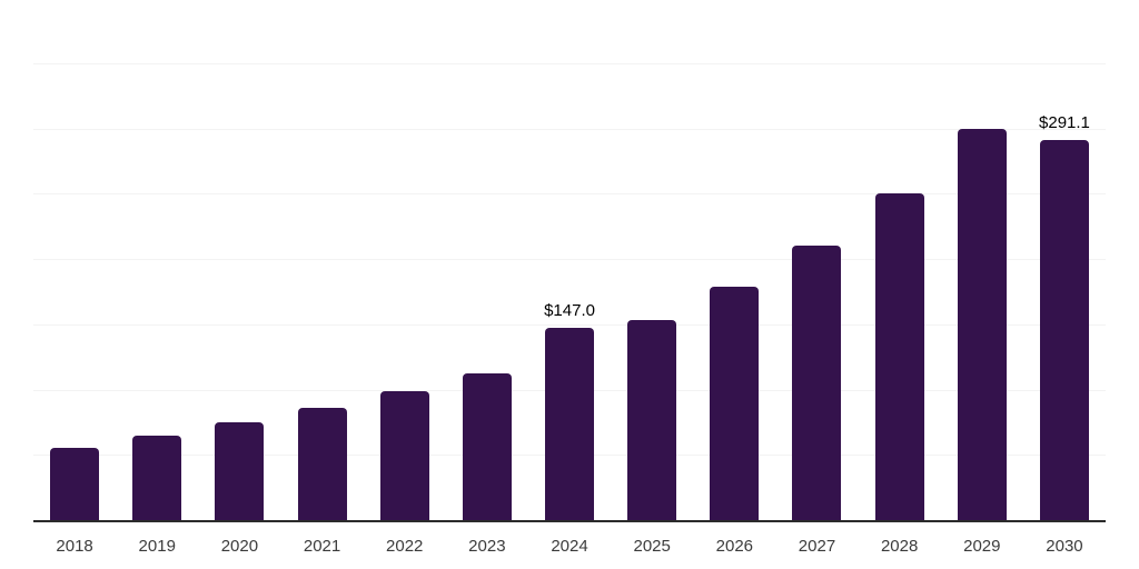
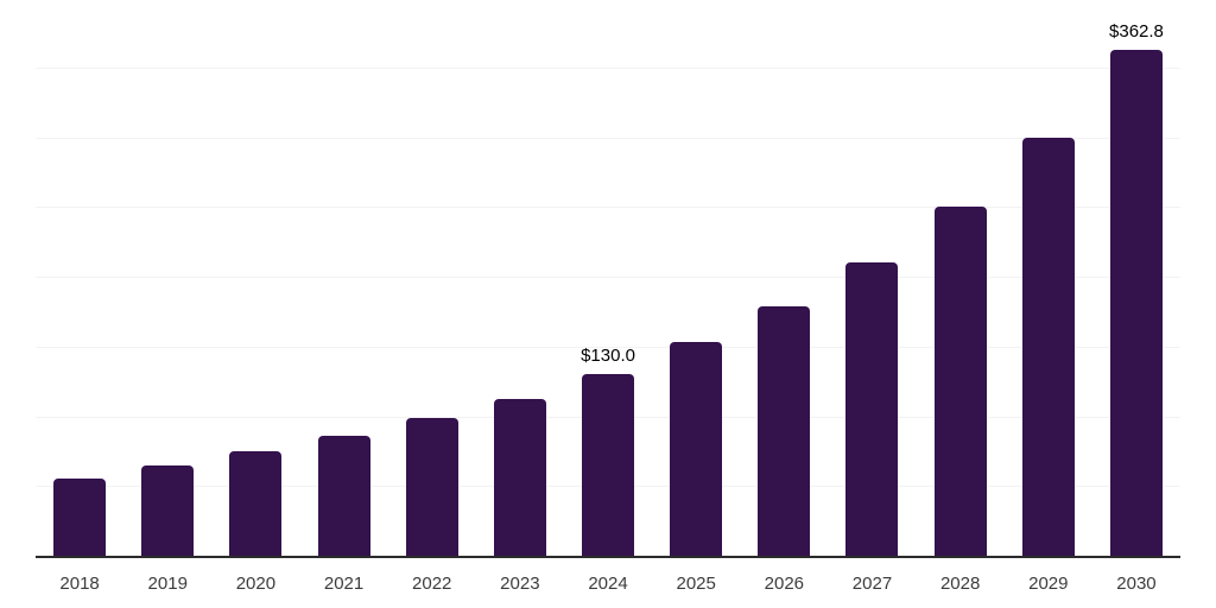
2024: $147.0 -> $130.0
2030: $291.1 -> $362.8
